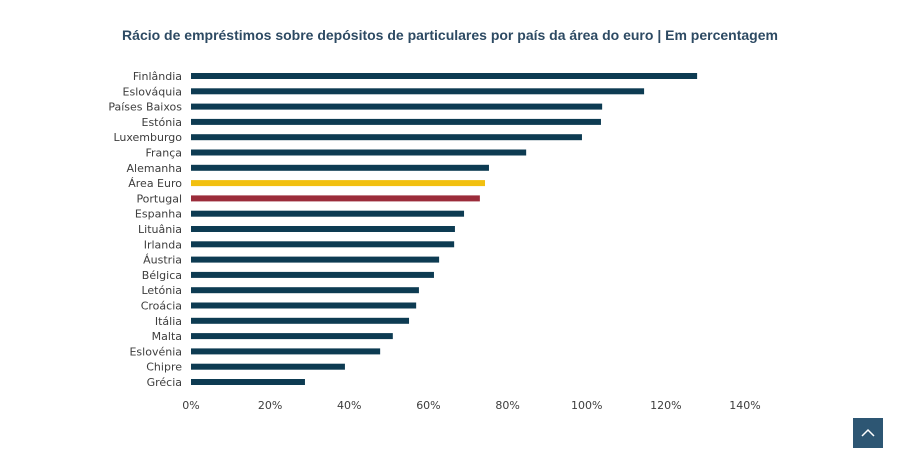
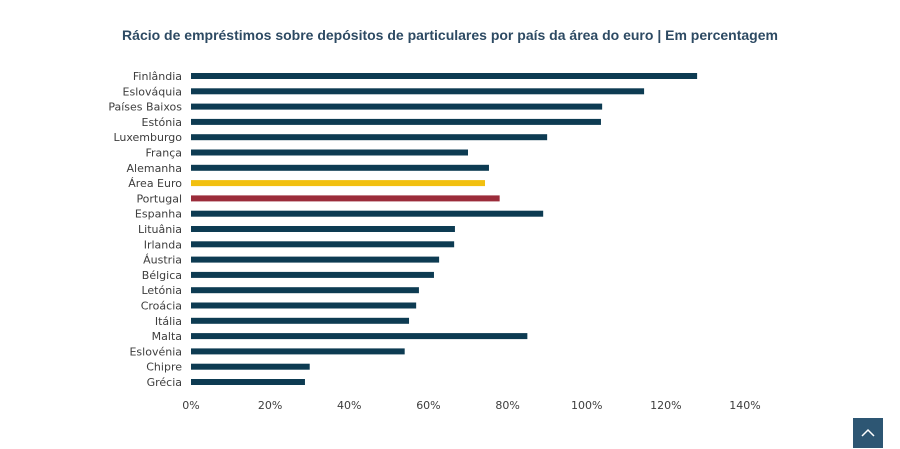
Luxemburgo: 99% -> 90%
França: 85% -> 70%
Portugal: 73% -> 78%
Espanha: 69% -> 89%
Malta: 51% -> 85%
Eslovénia: 48% -> 54%
Chipre: 39% -> 30%
